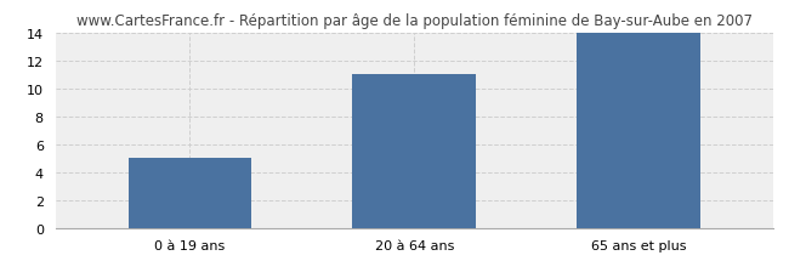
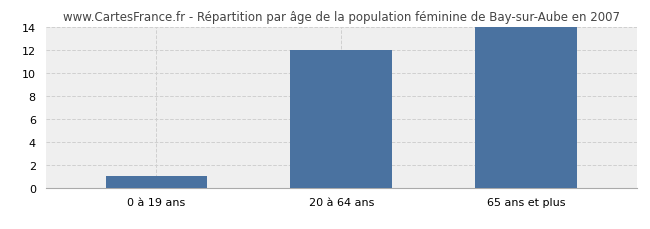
0 à 19 ans: 5 -> 1
20 à 64 ans: 11 -> 12
